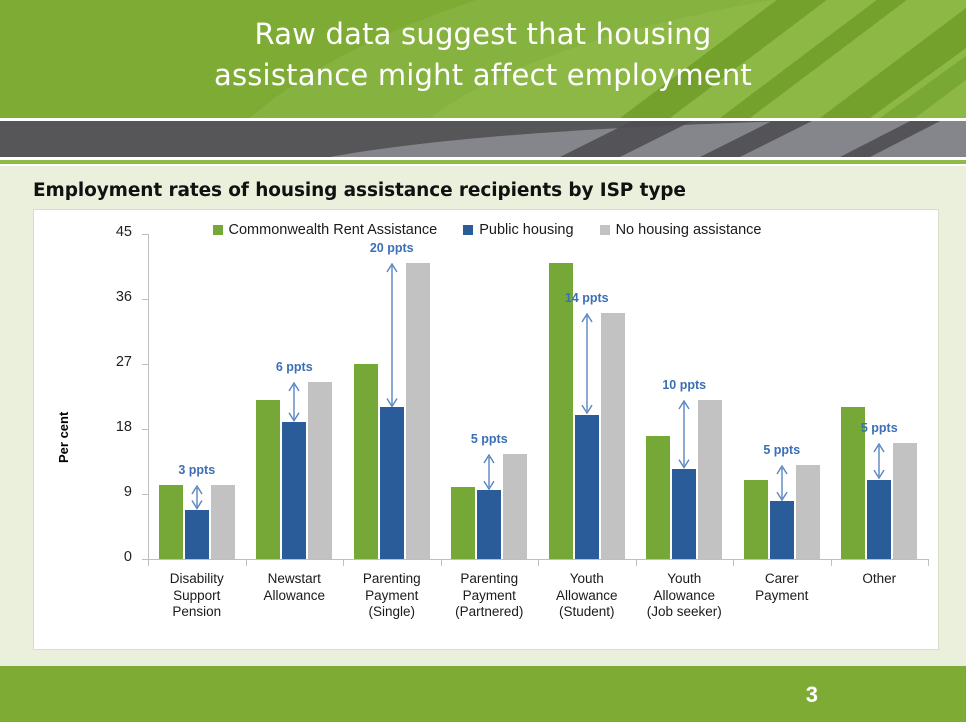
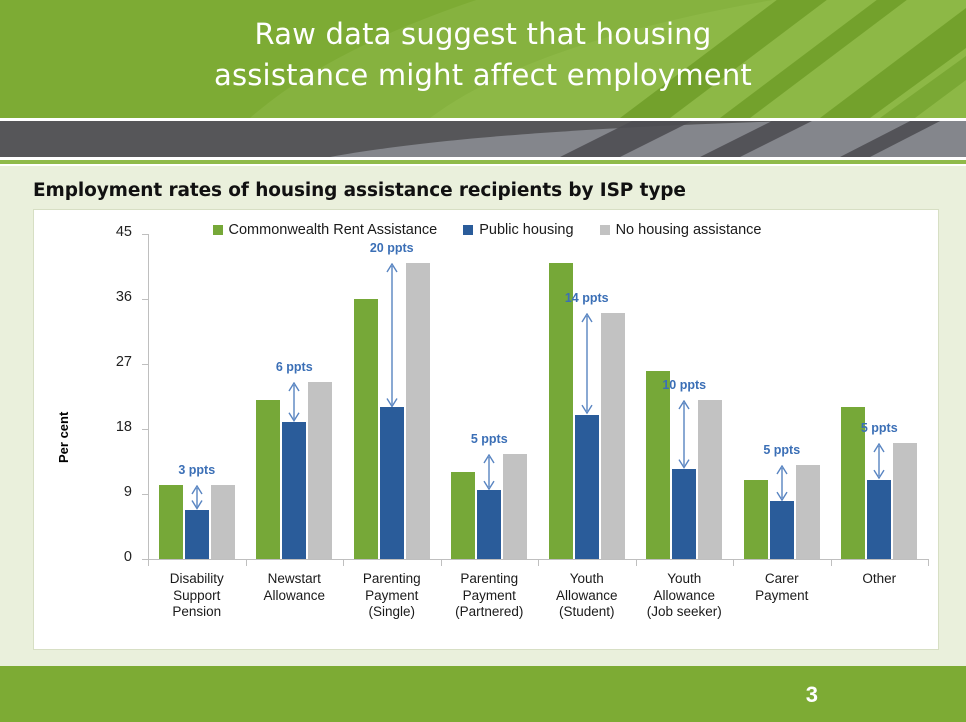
Commonwealth Rent Assistance/Parenting Payment (Single): 27 -> 36
Commonwealth Rent Assistance/Parenting Payment (Partnered): 10 -> 12
Commonwealth Rent Assistance/Youth Allowance (Job seeker): 17 -> 26
